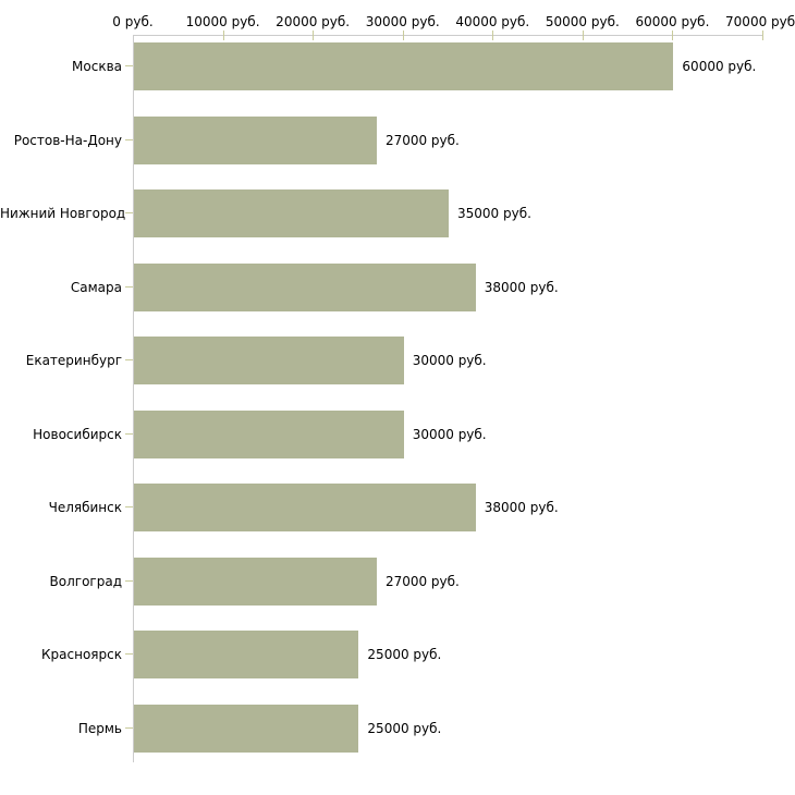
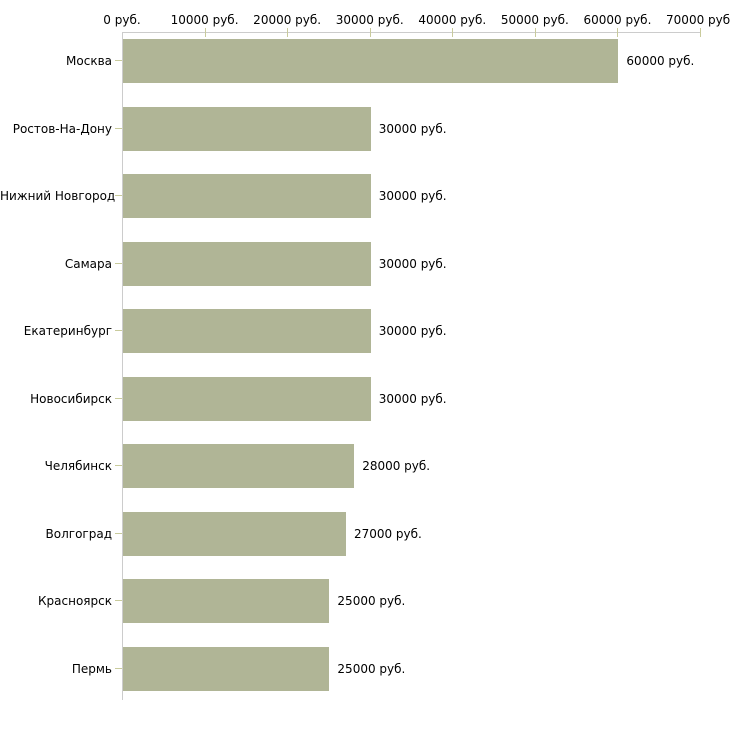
Ростов-На-Дону: 27000 -> 30000
Нижний Новгород: 35000 -> 30000
Самара: 38000 -> 30000
Челябинск: 38000 -> 28000
